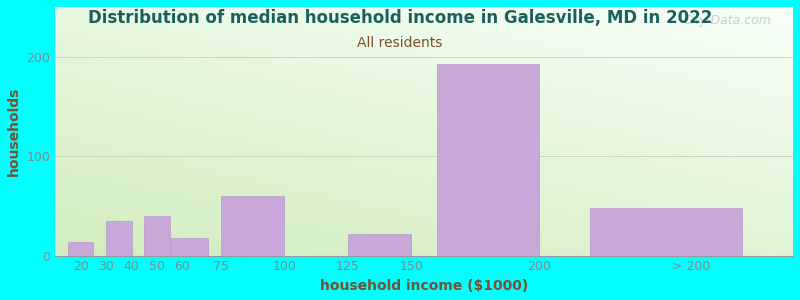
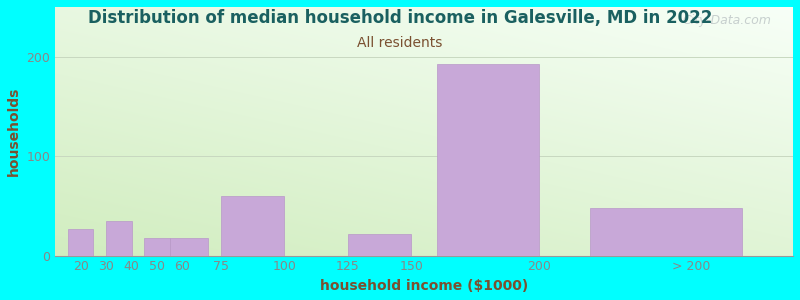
20: 14 -> 27
50: 40 -> 18
